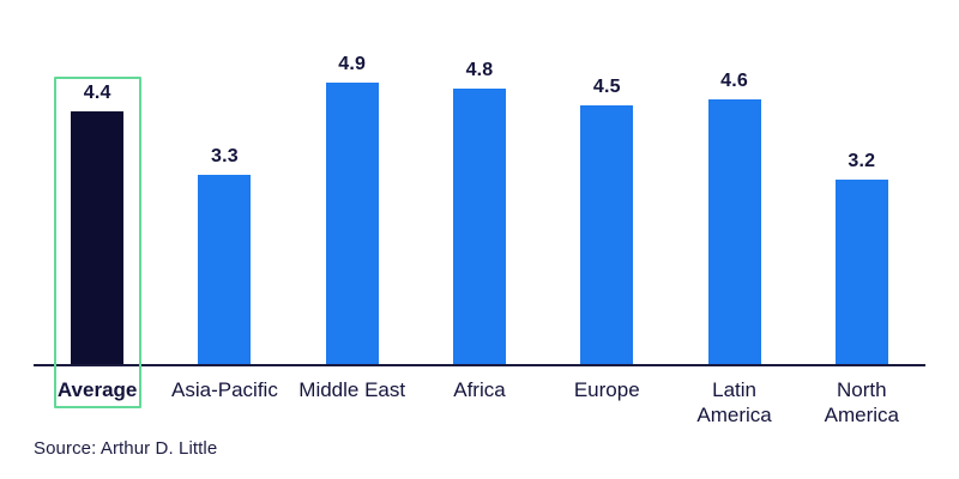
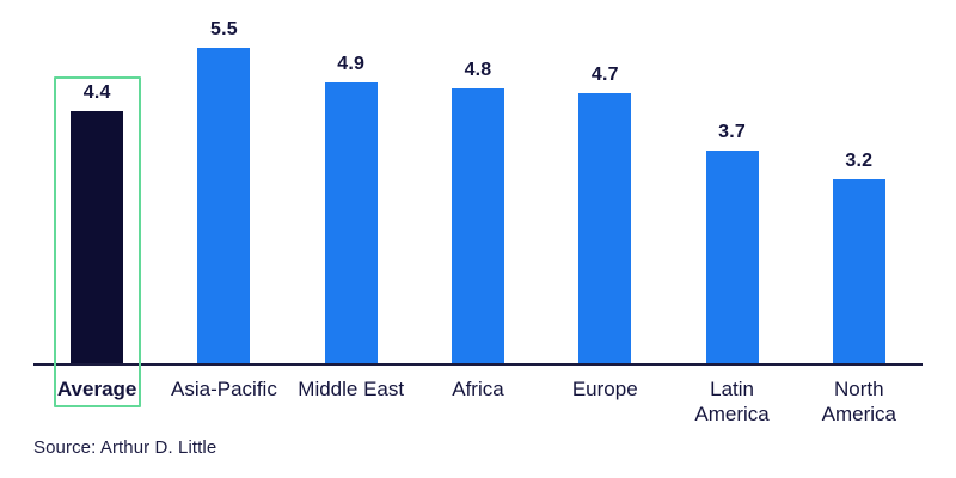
Asia-Pacific: 3.3 -> 5.5
Europe: 4.5 -> 4.7
Latin America: 4.6 -> 3.7
